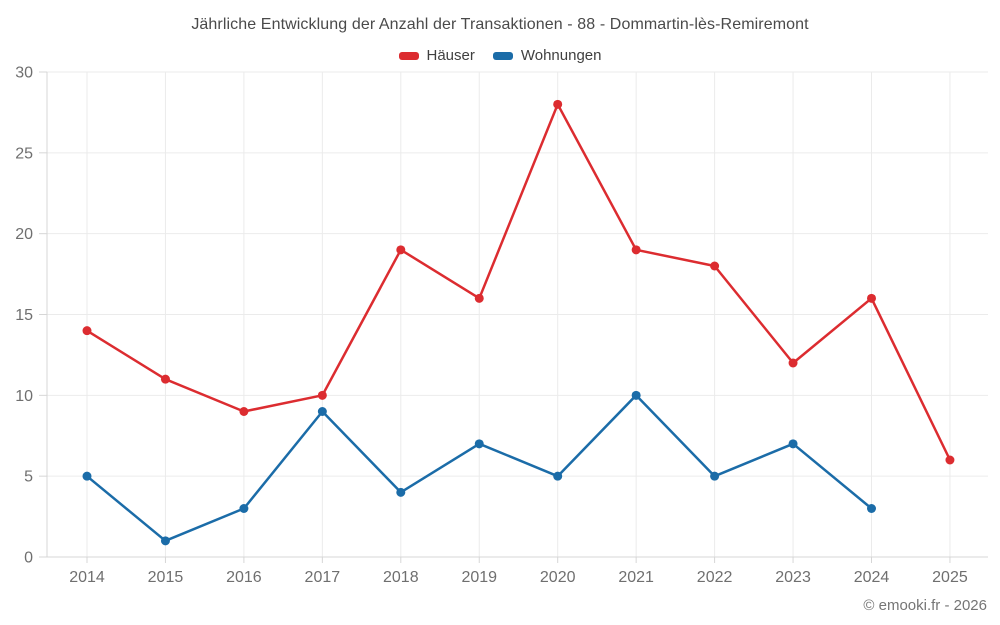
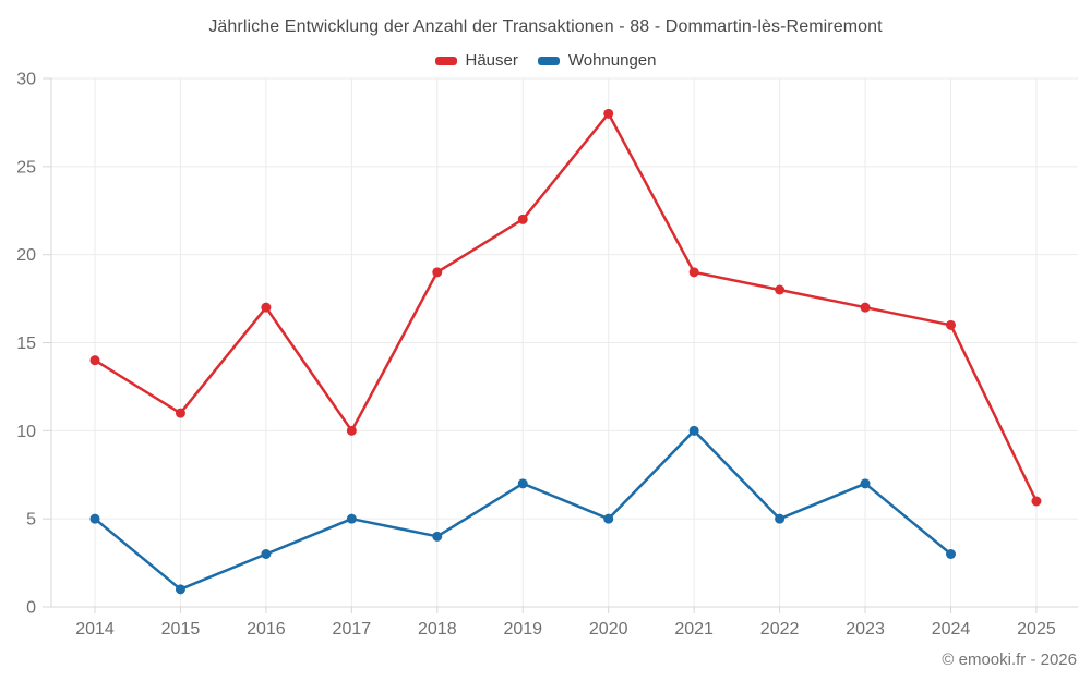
Häuser/2016: 9 -> 17
Wohnungen/2017: 9 -> 5
Häuser/2019: 16 -> 22
Häuser/2023: 12 -> 17
